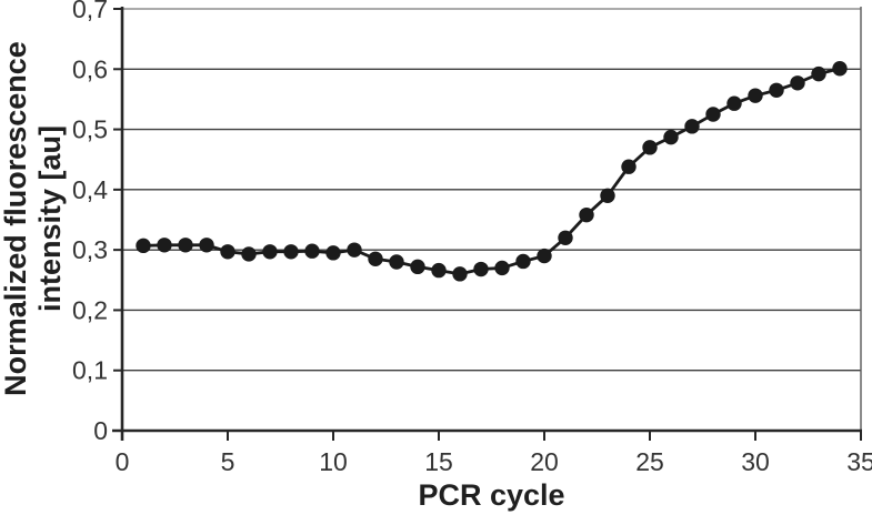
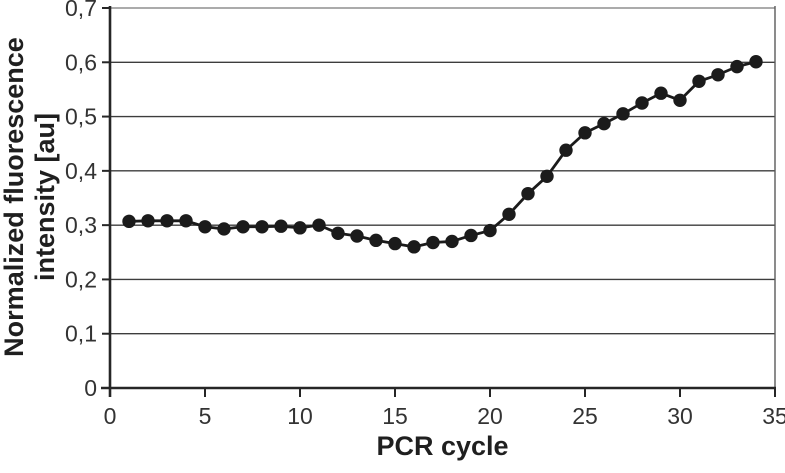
30: 0,56 -> 0,53
